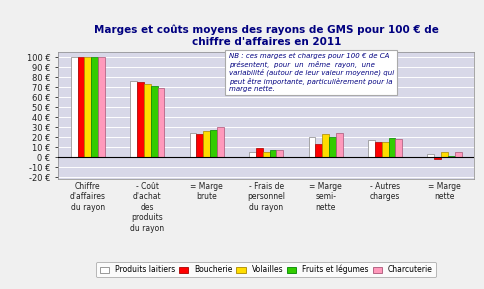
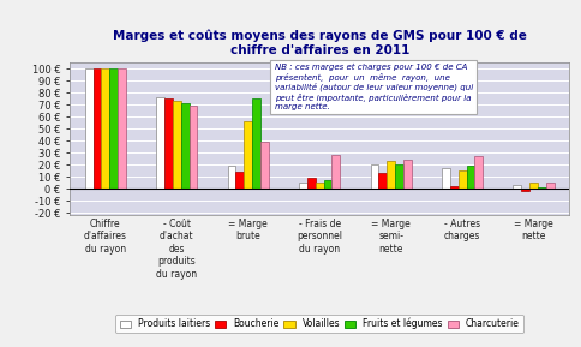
Produits laitiers/= Marge brute: 24 € -> 19 €
Boucherie/= Marge brute: 23 € -> 14 €
Volailles/= Marge brute: 26 € -> 56 €
Fruits et légumes/= Marge brute: 27 € -> 75 €
Charcuterie/= Marge brute: 30 € -> 39 €
Charcuterie/- Frais de personnel du rayon: 7 € -> 28 €
Boucherie/- Autres charges: 15 € -> 2 €
Charcuterie/- Autres charges: 18 € -> 27 €
